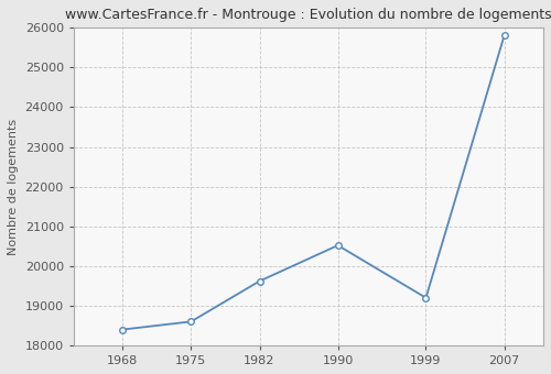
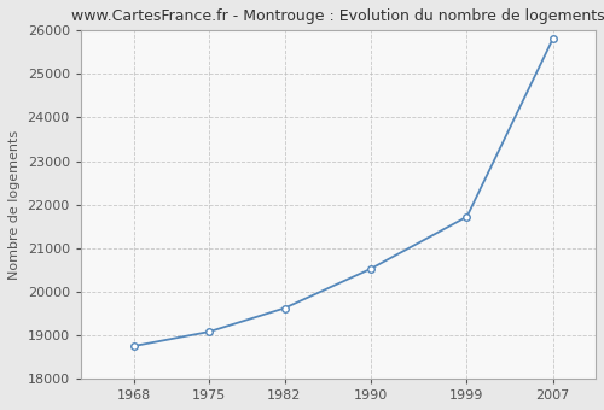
1968: 18400 -> 18750
1975: 18600 -> 19080
1999: 19200 -> 21720
